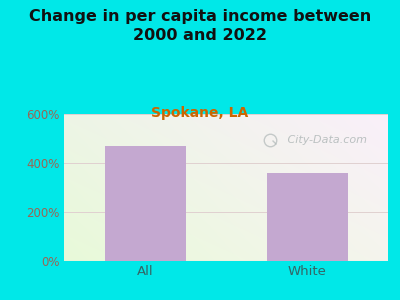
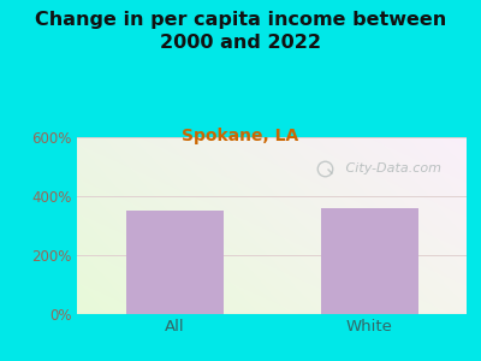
All: 470% -> 350%
